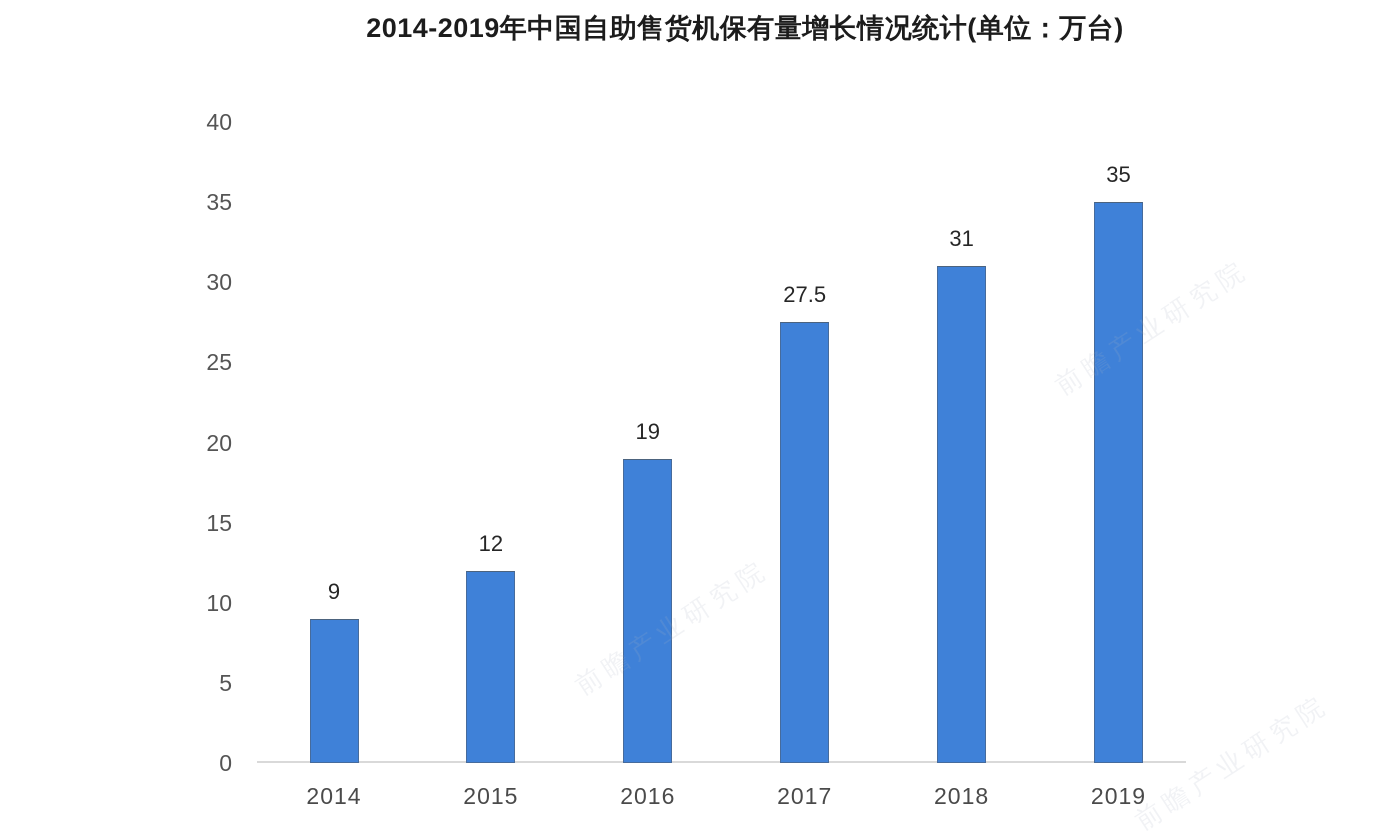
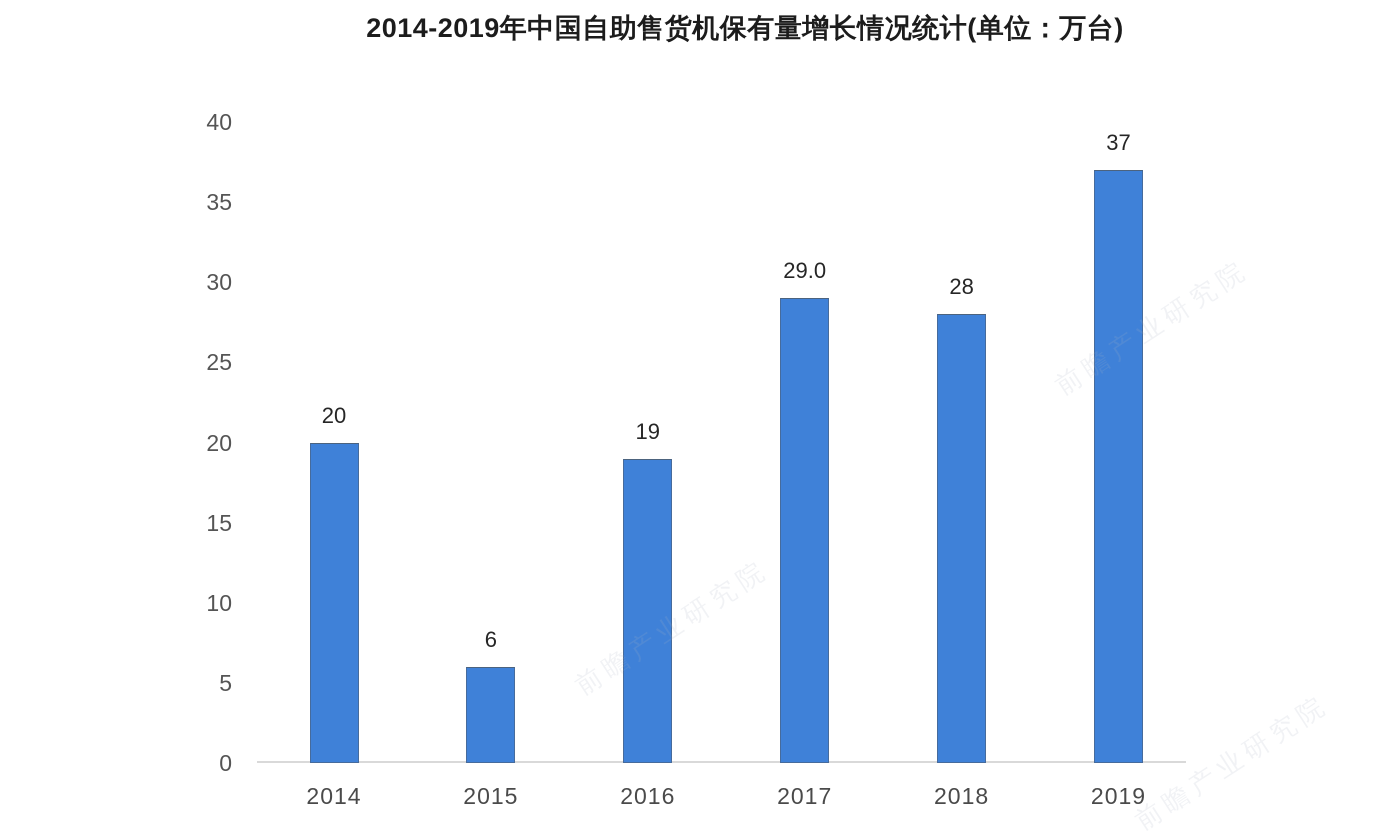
2014: 9 -> 20
2015: 12 -> 6
2017: 27.5 -> 29.0
2018: 31 -> 28
2019: 35 -> 37
